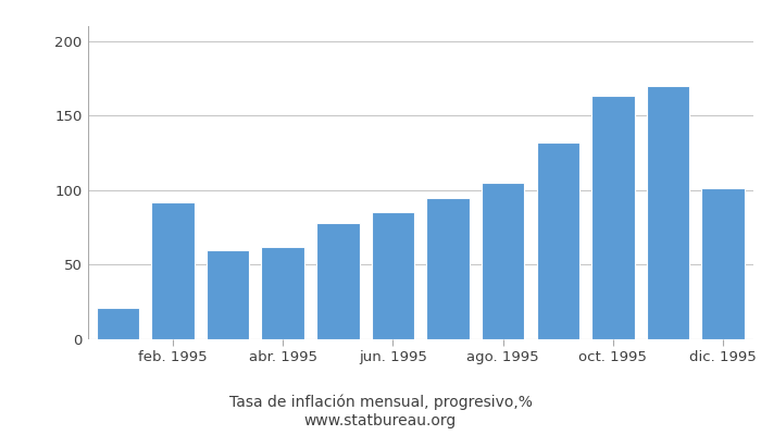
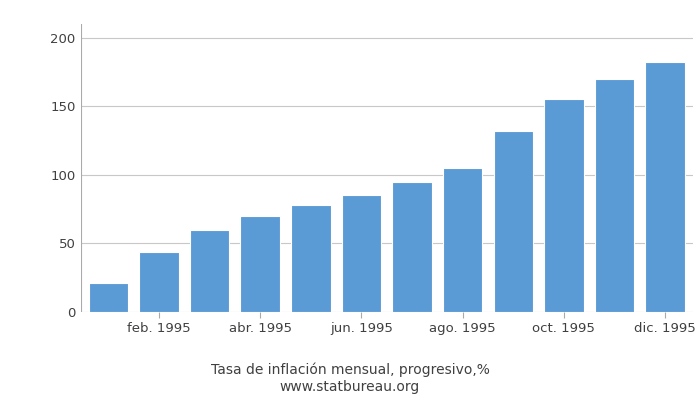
feb. 1995: 92 -> 44
abr. 1995: 62 -> 70
oct. 1995: 163 -> 155
dic. 1995: 101 -> 182
